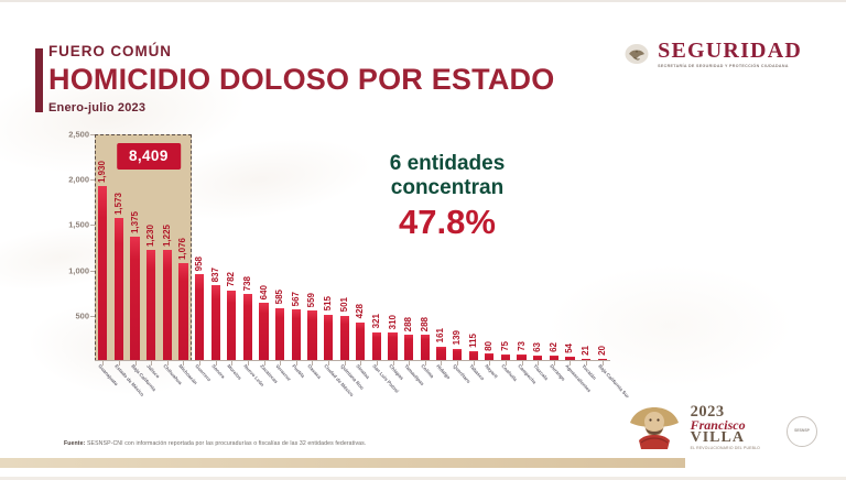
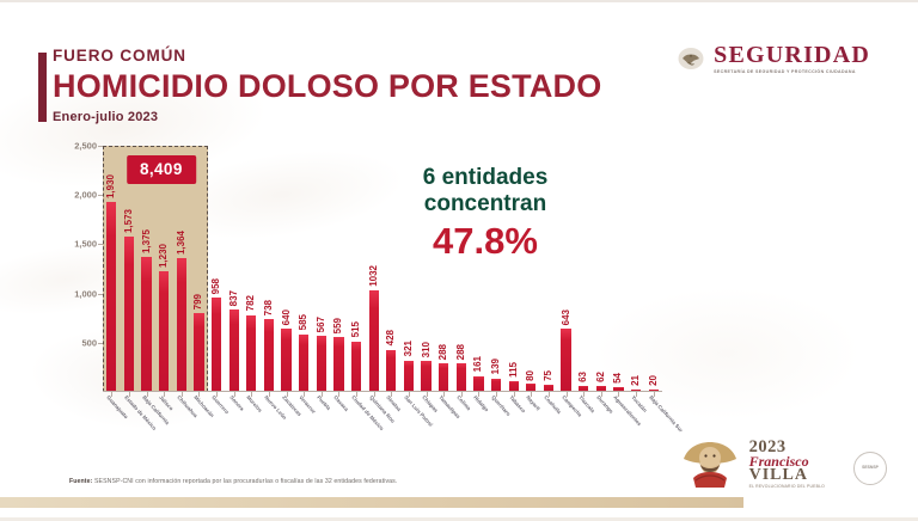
Chihuahua: 1,225 -> 1,364
Michoacán: 1,076 -> 799
Quintana Roo: 501 -> 1032
Campeche: 73 -> 643
